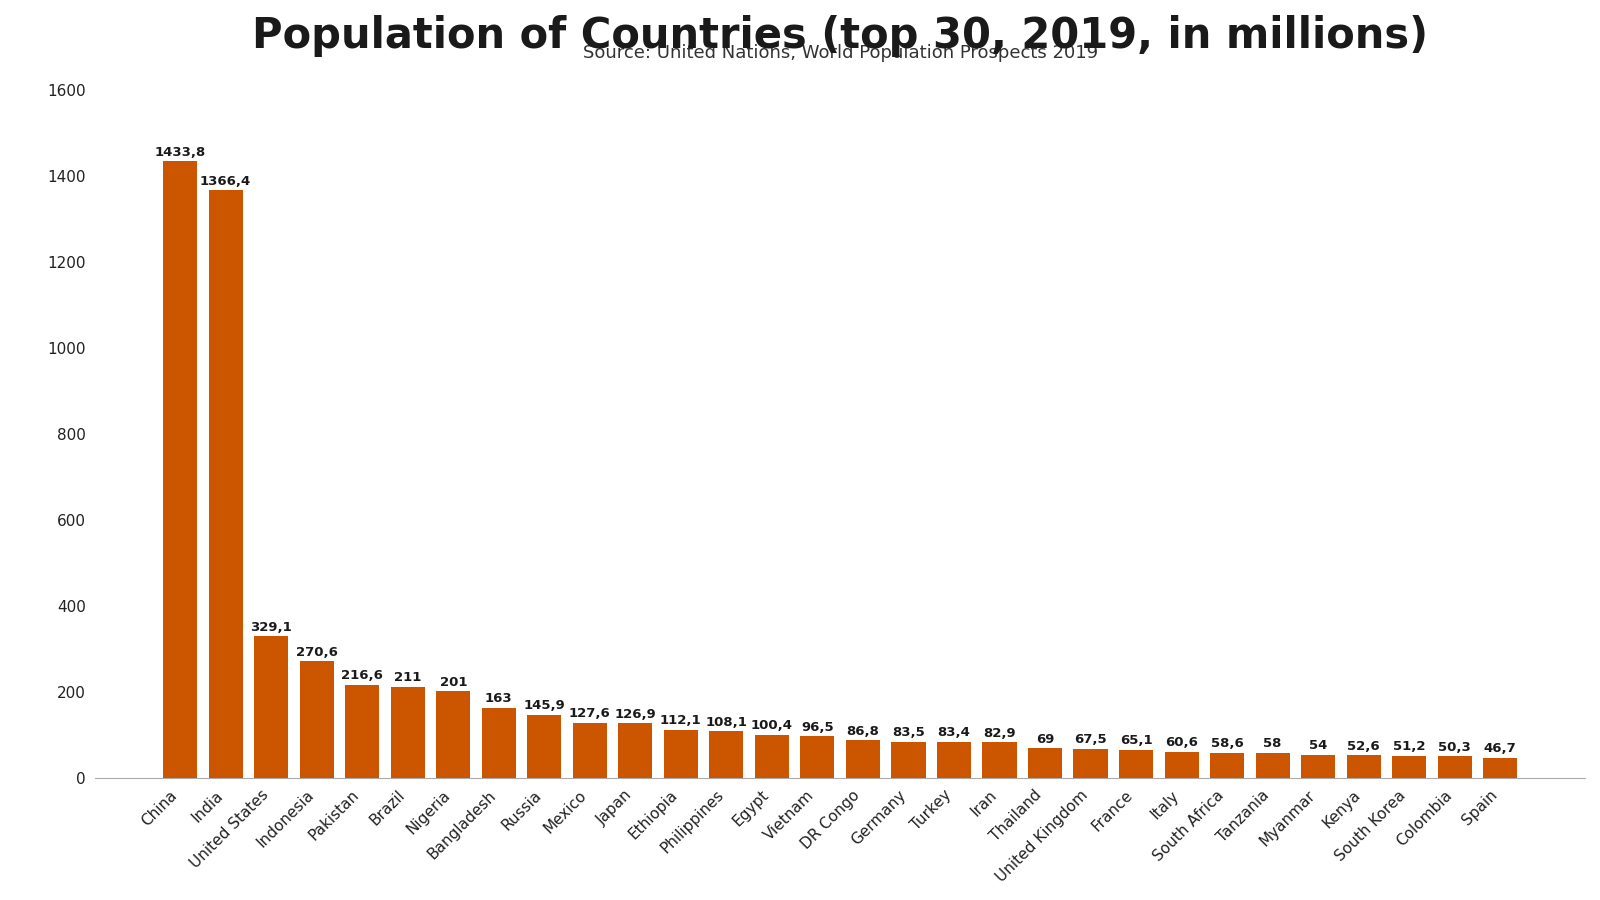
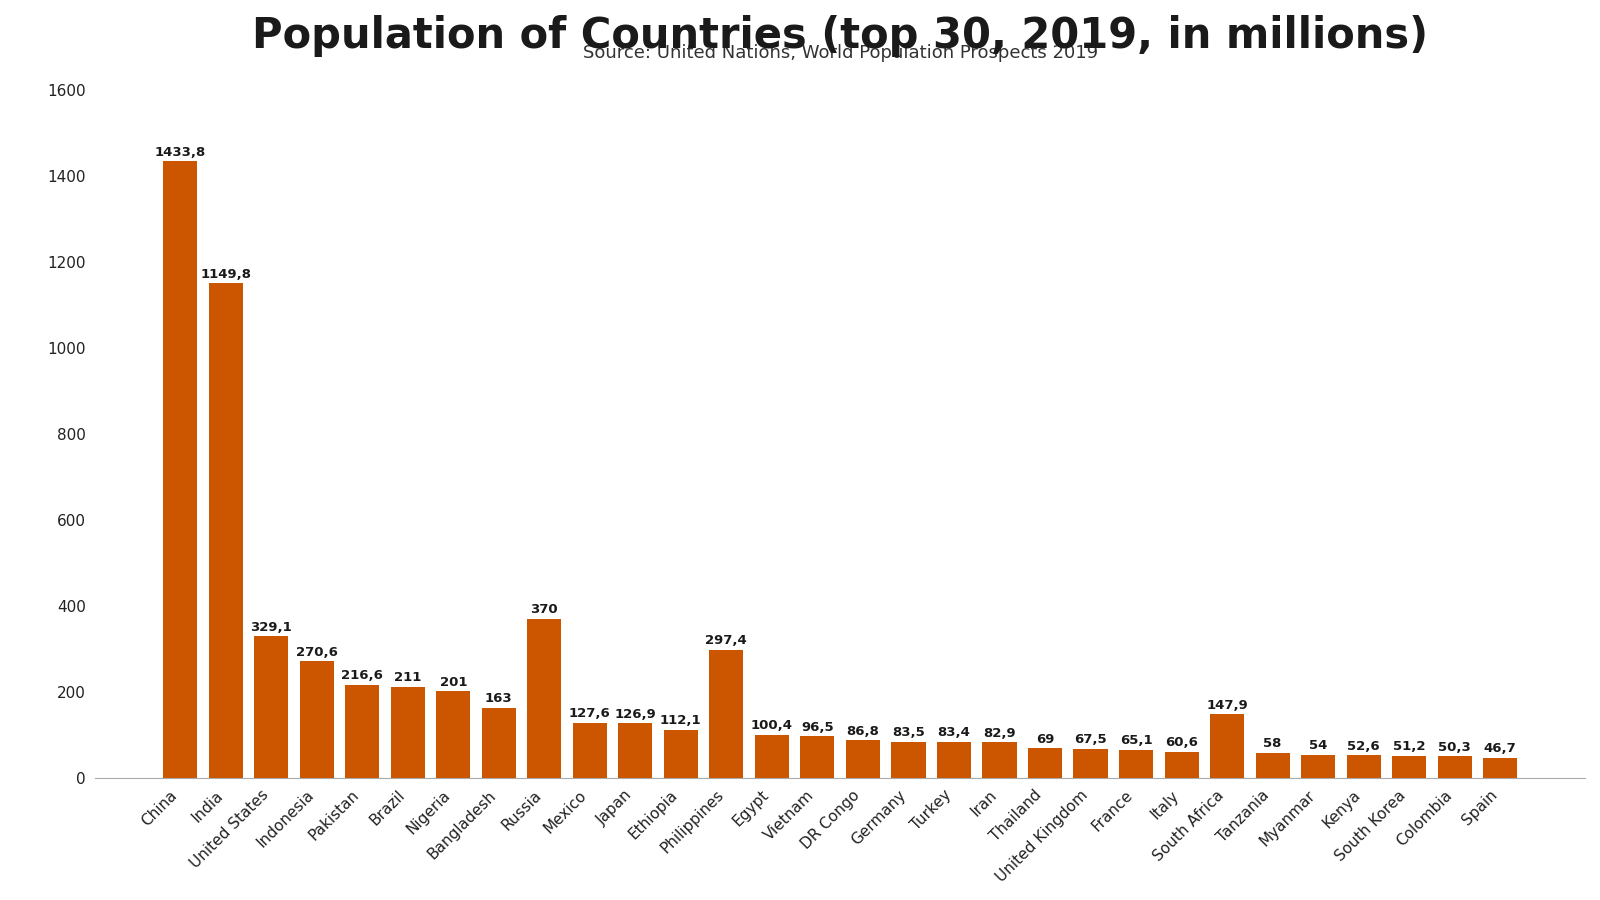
India: 1366,4 -> 1149,8
Russia: 145,9 -> 370
Philippines: 108,1 -> 297,4
South Africa: 58,6 -> 147,9
